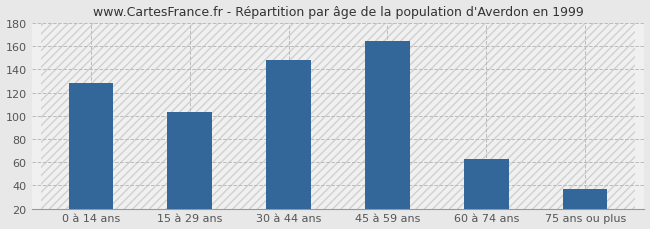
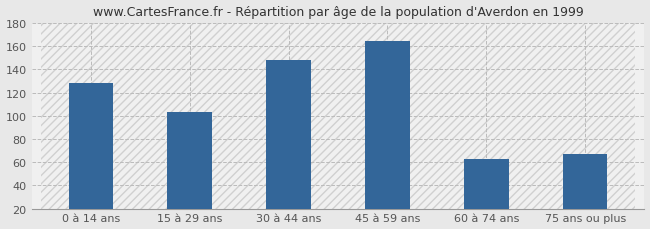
75 ans ou plus: 37 -> 67
